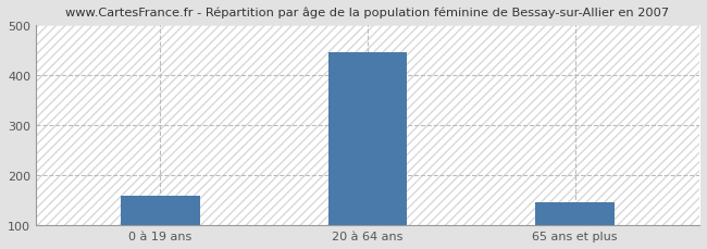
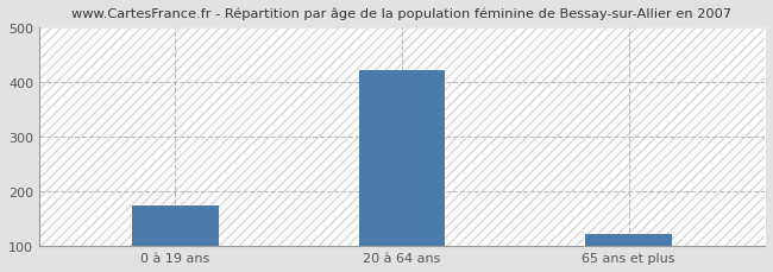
0 à 19 ans: 160 -> 175
20 à 64 ans: 445 -> 422
65 ans et plus: 145 -> 122
